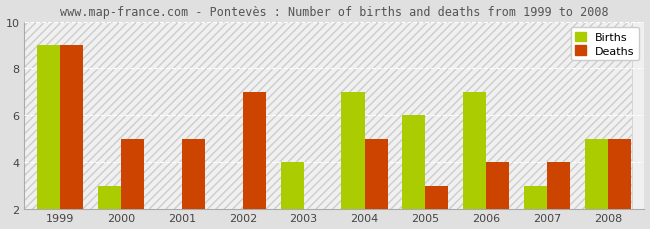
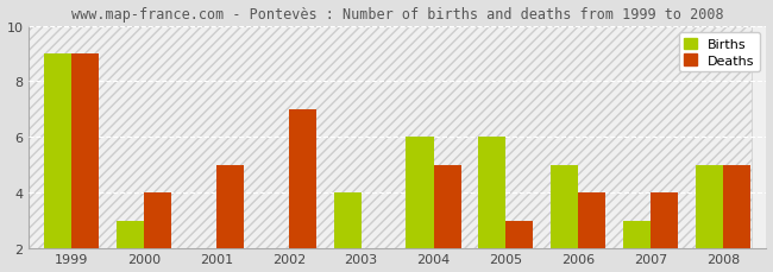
Deaths/2000: 5 -> 4
Births/2004: 7 -> 6
Births/2006: 7 -> 5
